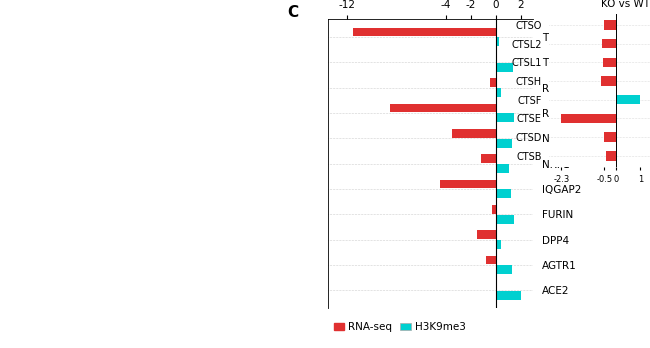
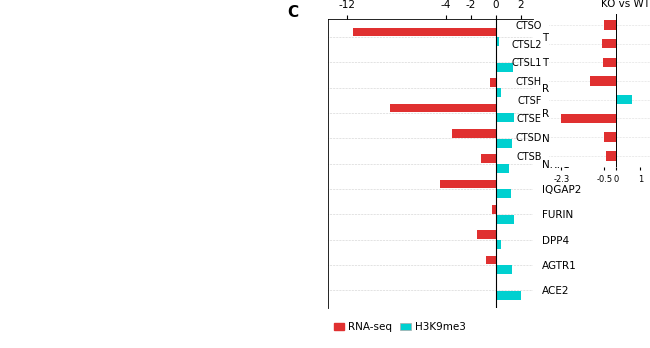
CTSH: -0.65 -> -1.10
CTSF: 1.00 -> 0.65
